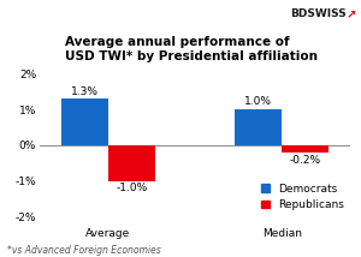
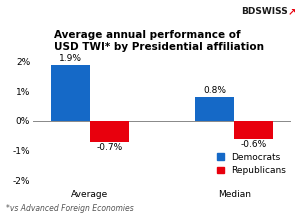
Democrats/Average: 1.3% -> 1.9%
Republicans/Average: -1.0% -> -0.7%
Democrats/Median: 1.0% -> 0.8%
Republicans/Median: -0.2% -> -0.6%
